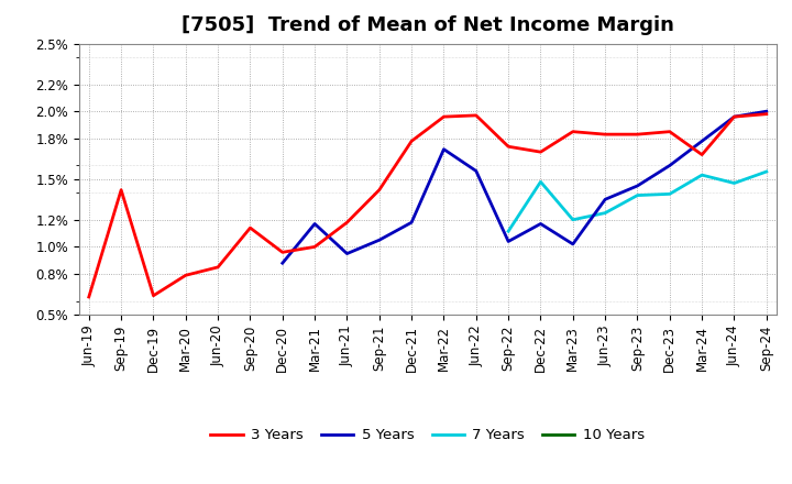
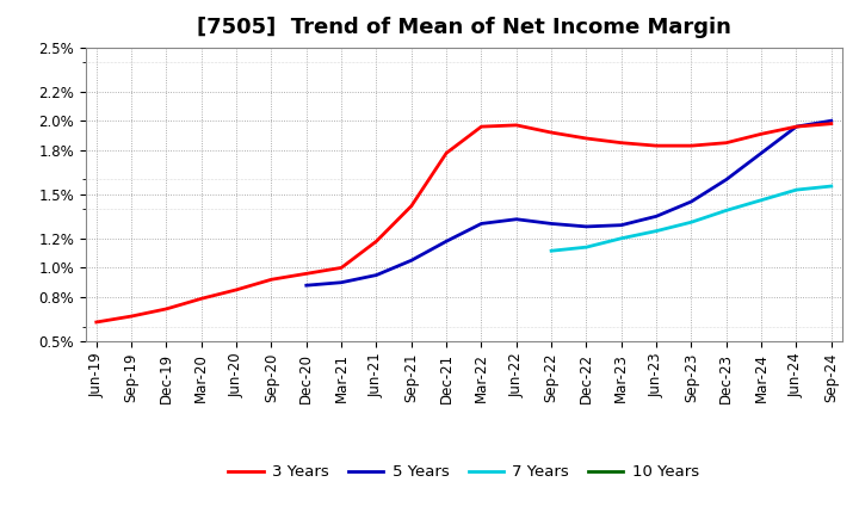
3 Years/Sep-19: 1.42% -> 0.67%
3 Years/Dec-19: 0.64% -> 0.72%
3 Years/Sep-20: 1.14% -> 0.92%
5 Years/Mar-21: 1.17% -> 0.90%
5 Years/Mar-22: 1.72% -> 1.30%
5 Years/Jun-22: 1.56% -> 1.33%
3 Years/Sep-22: 1.74% -> 1.92%
5 Years/Sep-22: 1.04% -> 1.30%
3 Years/Dec-22: 1.70% -> 1.88%
5 Years/Dec-22: 1.17% -> 1.28%
7 Years/Dec-22: 1.48% -> 1.14%
5 Years/Mar-23: 1.02% -> 1.29%
7 Years/Sep-23: 1.38% -> 1.31%
3 Years/Mar-24: 1.68% -> 1.91%
7 Years/Mar-24: 1.53% -> 1.46%
7 Years/Jun-24: 1.47% -> 1.53%
